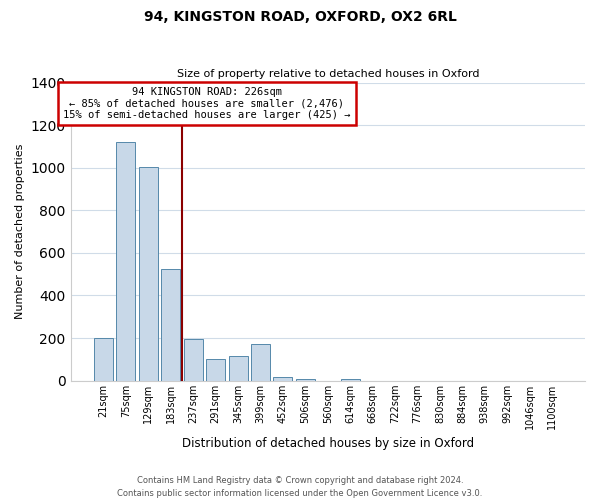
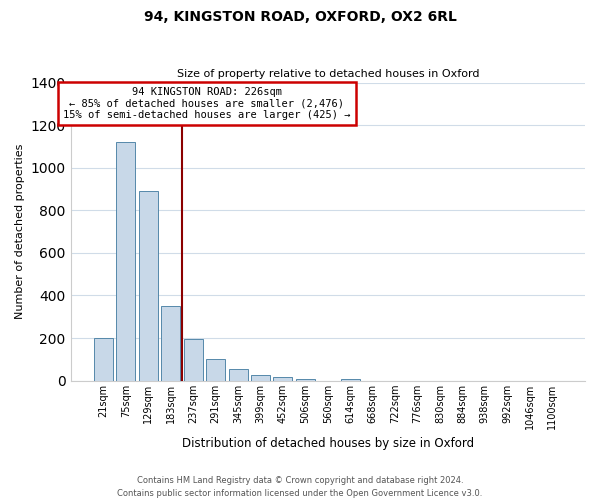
129sqm: 1005 -> 890
183sqm: 525 -> 350
345sqm: 115 -> 57
399sqm: 170 -> 25
